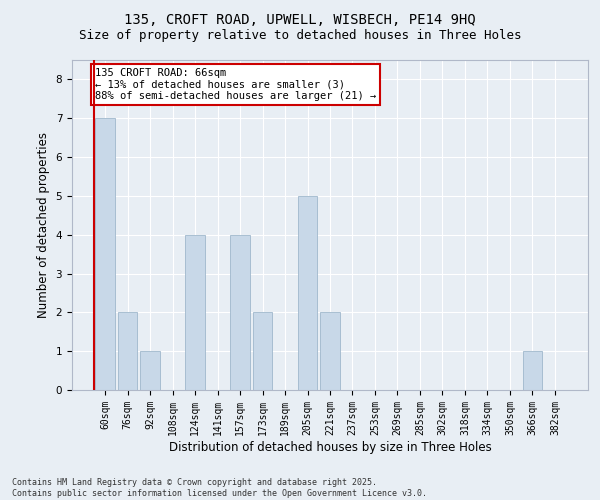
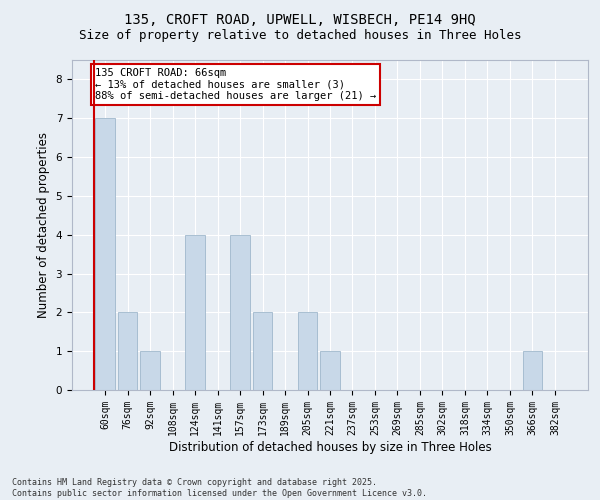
205sqm: 5 -> 2
221sqm: 2 -> 1
